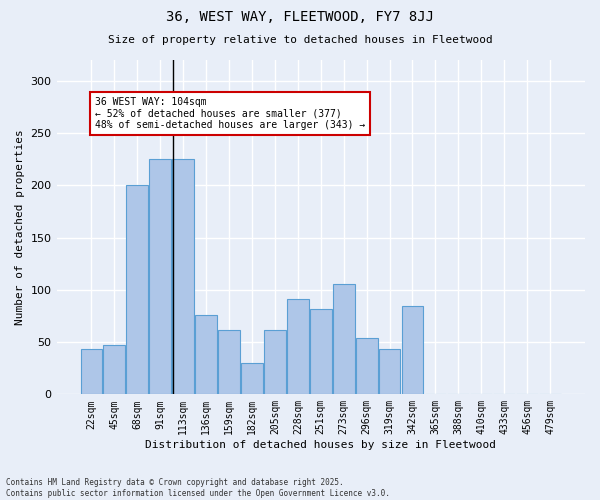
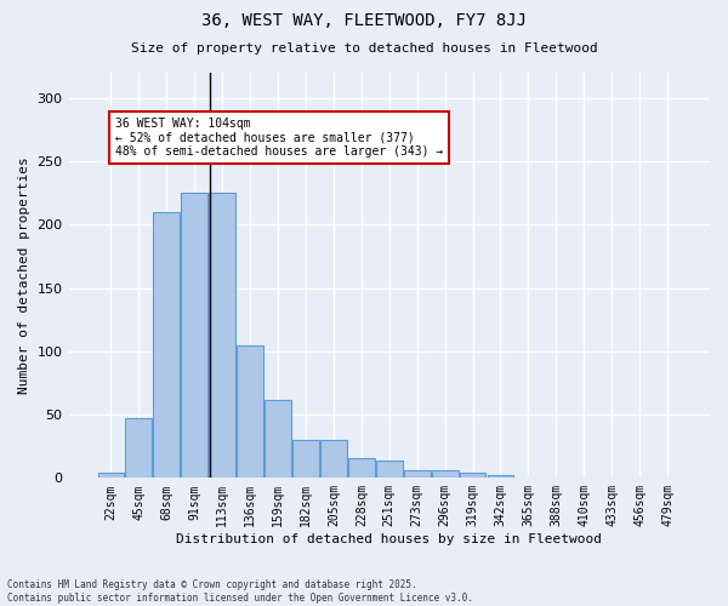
22sqm: 43 -> 4
68sqm: 200 -> 210
136sqm: 76 -> 105
205sqm: 62 -> 30
228sqm: 91 -> 16
251sqm: 82 -> 14
273sqm: 106 -> 6
296sqm: 54 -> 6
319sqm: 43 -> 4
342sqm: 85 -> 2
